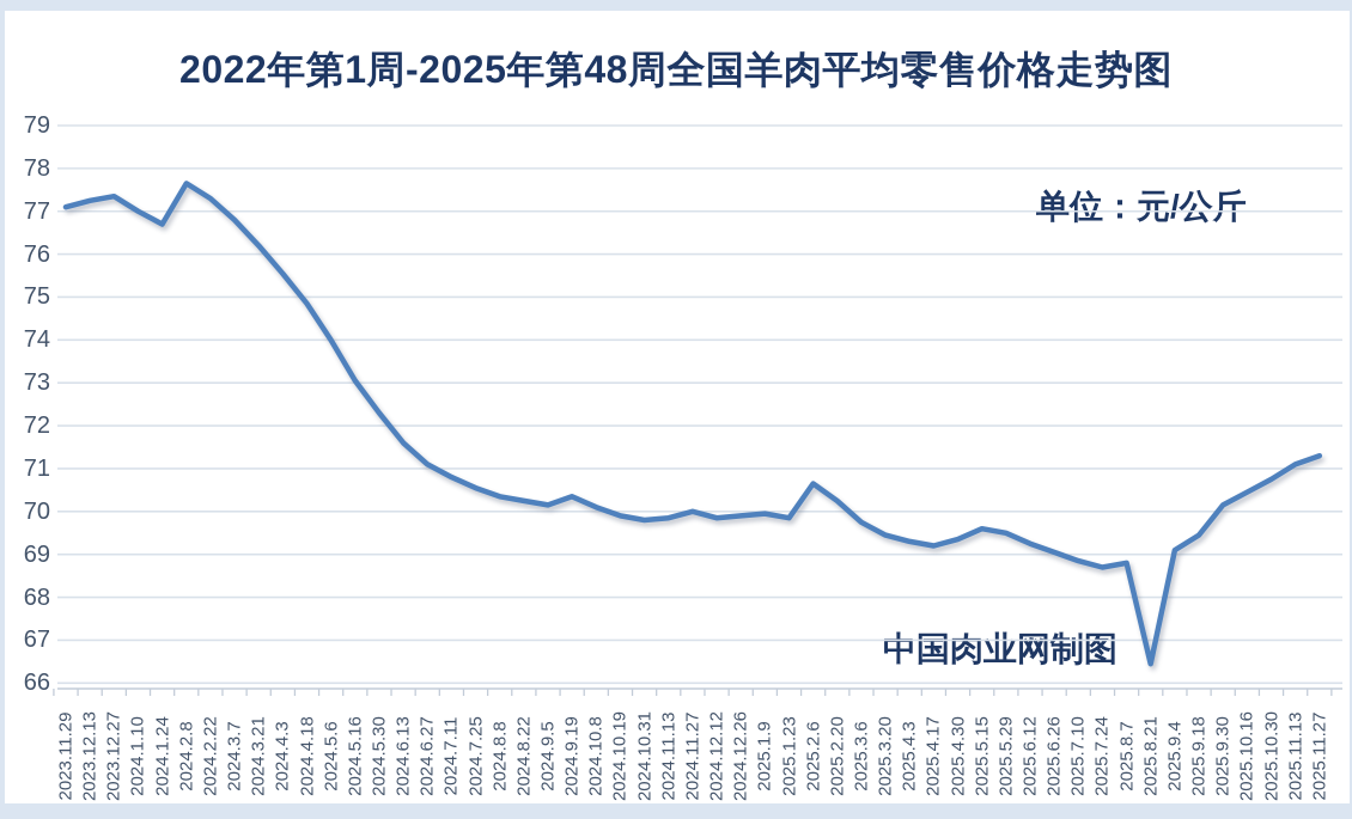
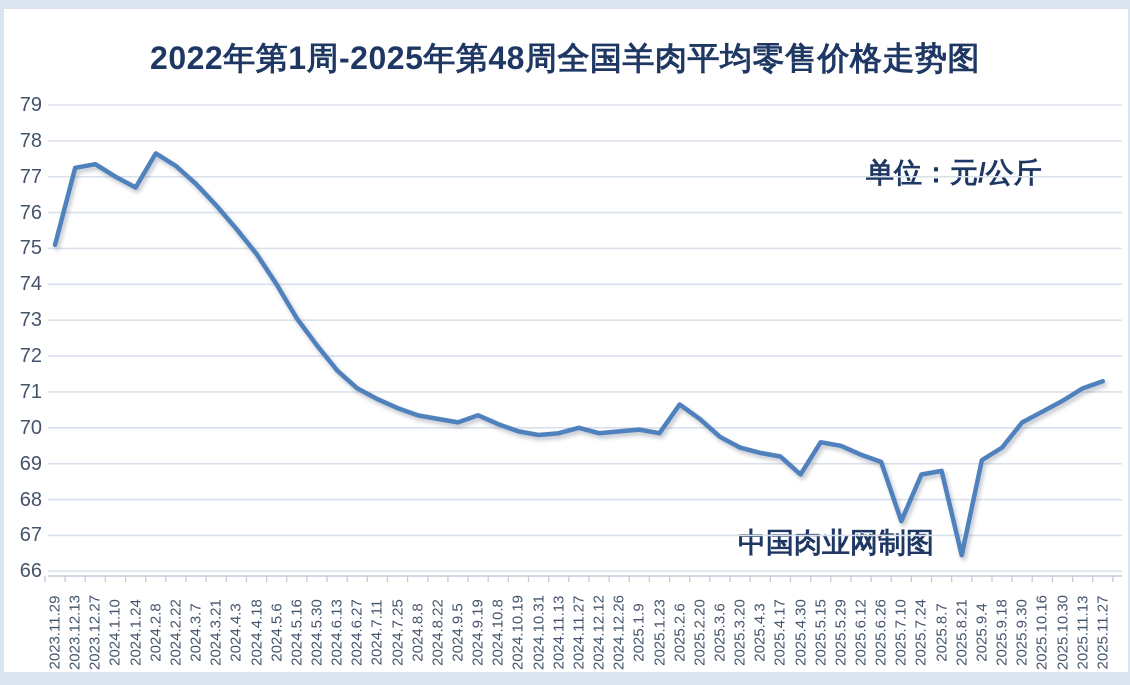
2023.11.29: 77.1 -> 75.1
2025.4.30: 69.3 -> 68.7
2025.7.10: 68.8 -> 67.4
